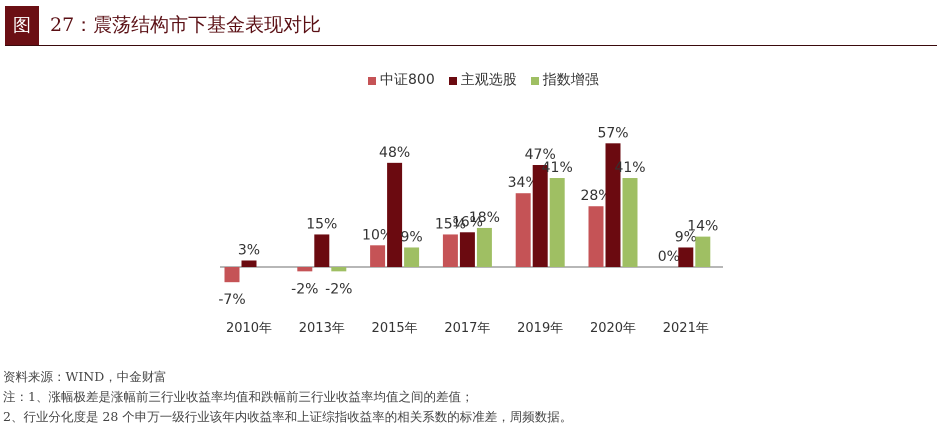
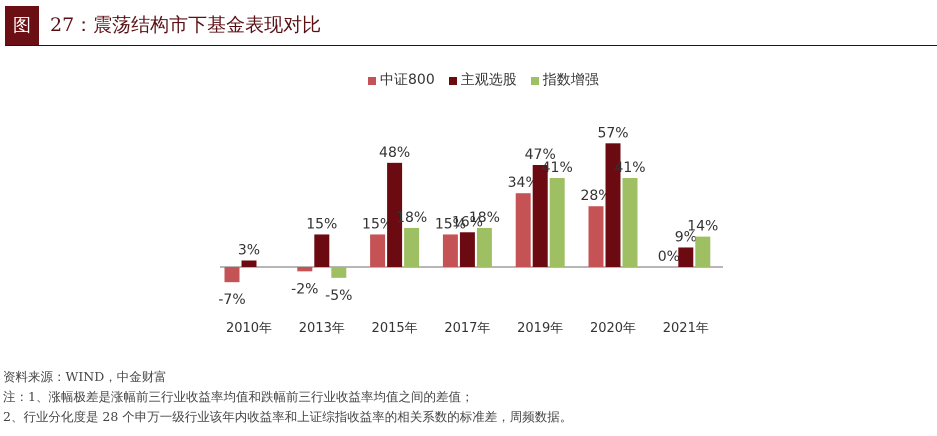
指数增强/2013年: -2% -> -5%
中证800/2015年: 10% -> 15%
指数增强/2015年: 9% -> 18%
